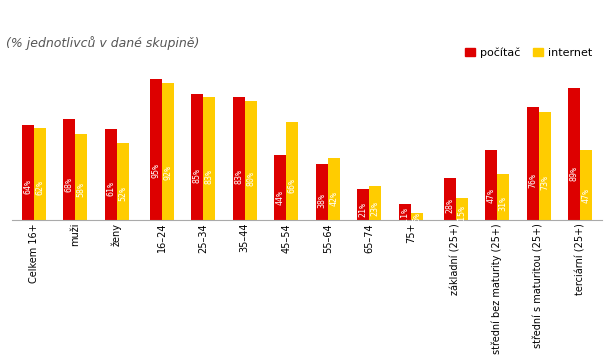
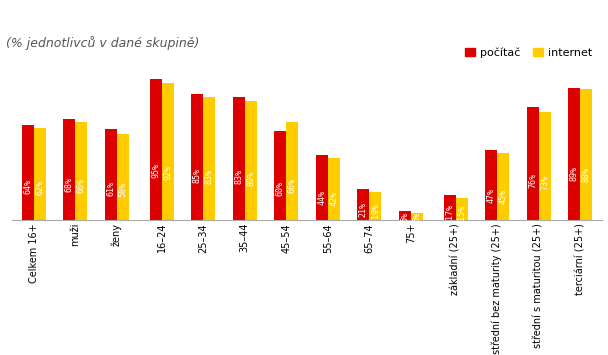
internet/muži: 58% -> 66%
internet/ženy: 52% -> 58%
počítač/45–54: 44% -> 60%
počítač/55–64: 38% -> 44%
internet/65–74: 23% -> 19%
počítač/75+: 11% -> 6%
počítač/základní (25+): 28% -> 17%
internet/střední bez maturity (25+): 31% -> 45%
internet/terciární (25+): 47% -> 88%
